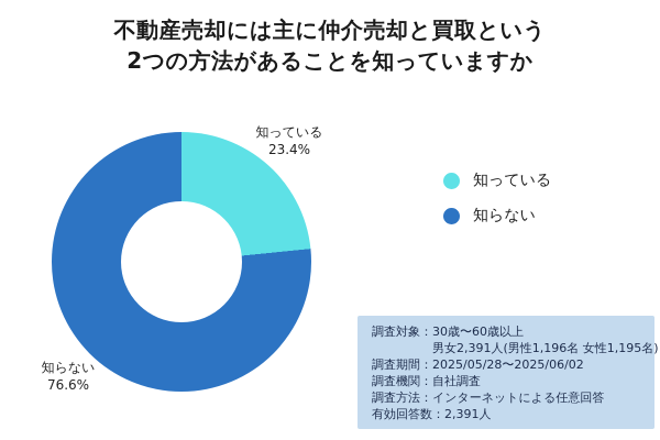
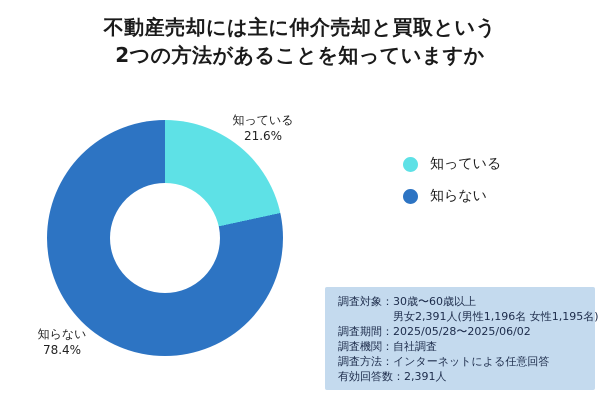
知っている: 23.4% -> 21.6%
知らない: 76.6% -> 78.4%
